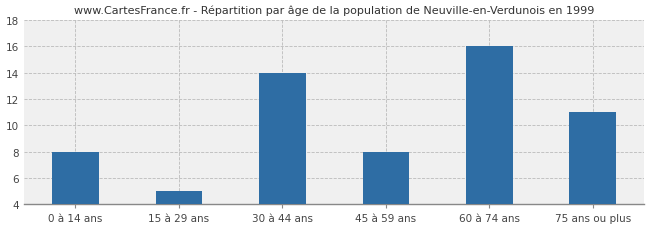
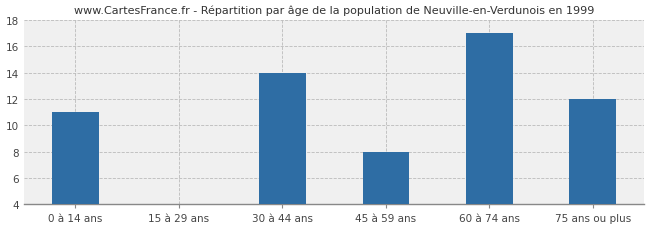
0 à 14 ans: 8 -> 11
15 à 29 ans: 5 -> 4
60 à 74 ans: 16 -> 17
75 ans ou plus: 11 -> 12
